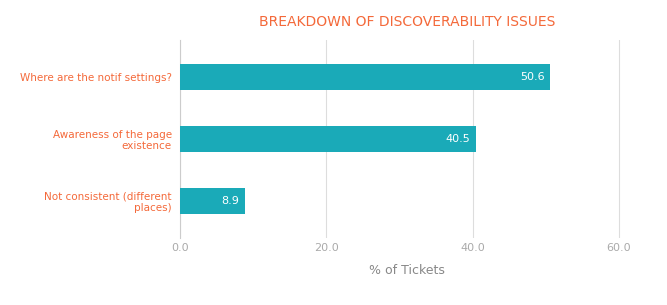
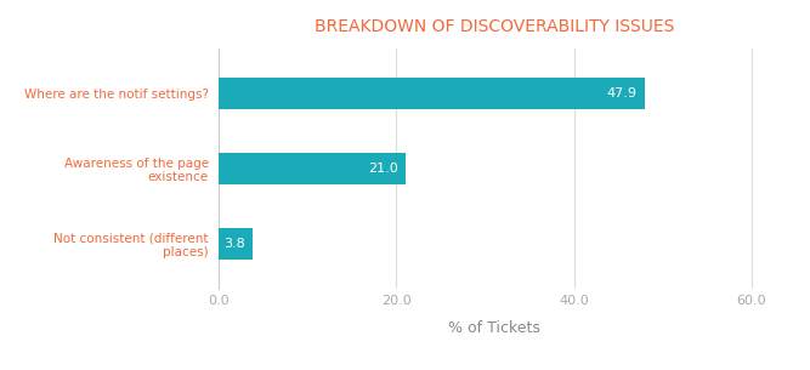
Where are the notif settings?: 50.6 -> 47.9
Awareness of the page existence: 40.5 -> 21.0
Not consistent (different places): 8.9 -> 3.8
